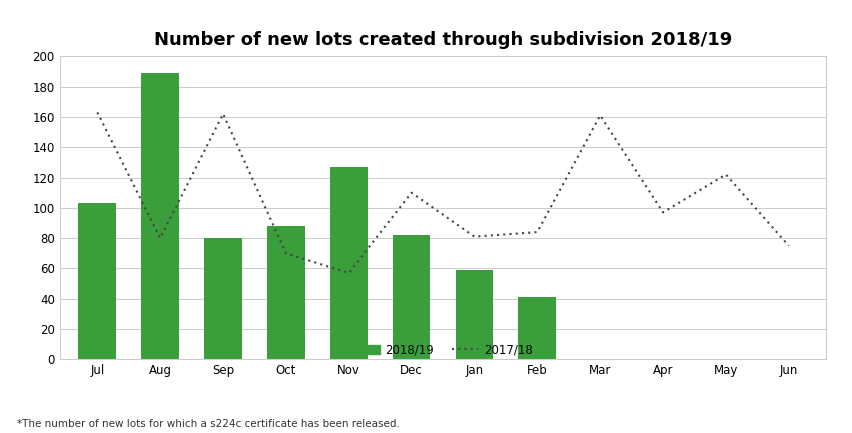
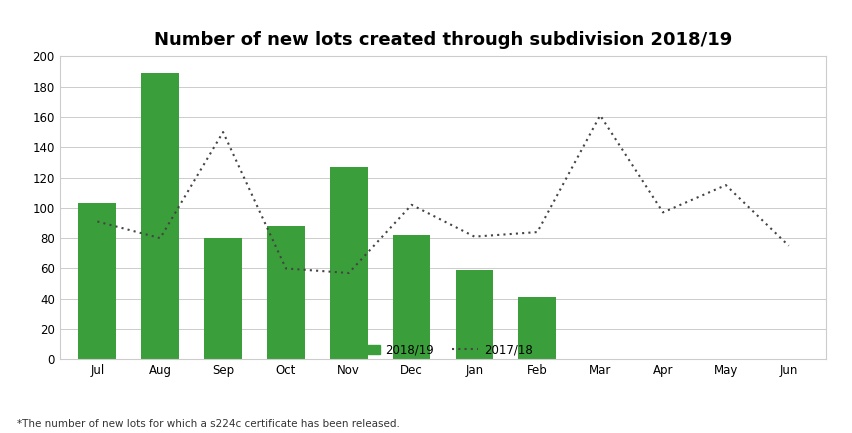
2017/18/Jul: 163 -> 91
2017/18/Sep: 162 -> 150
2017/18/Oct: 70 -> 60
2017/18/Dec: 110 -> 102
2017/18/May: 122 -> 115
